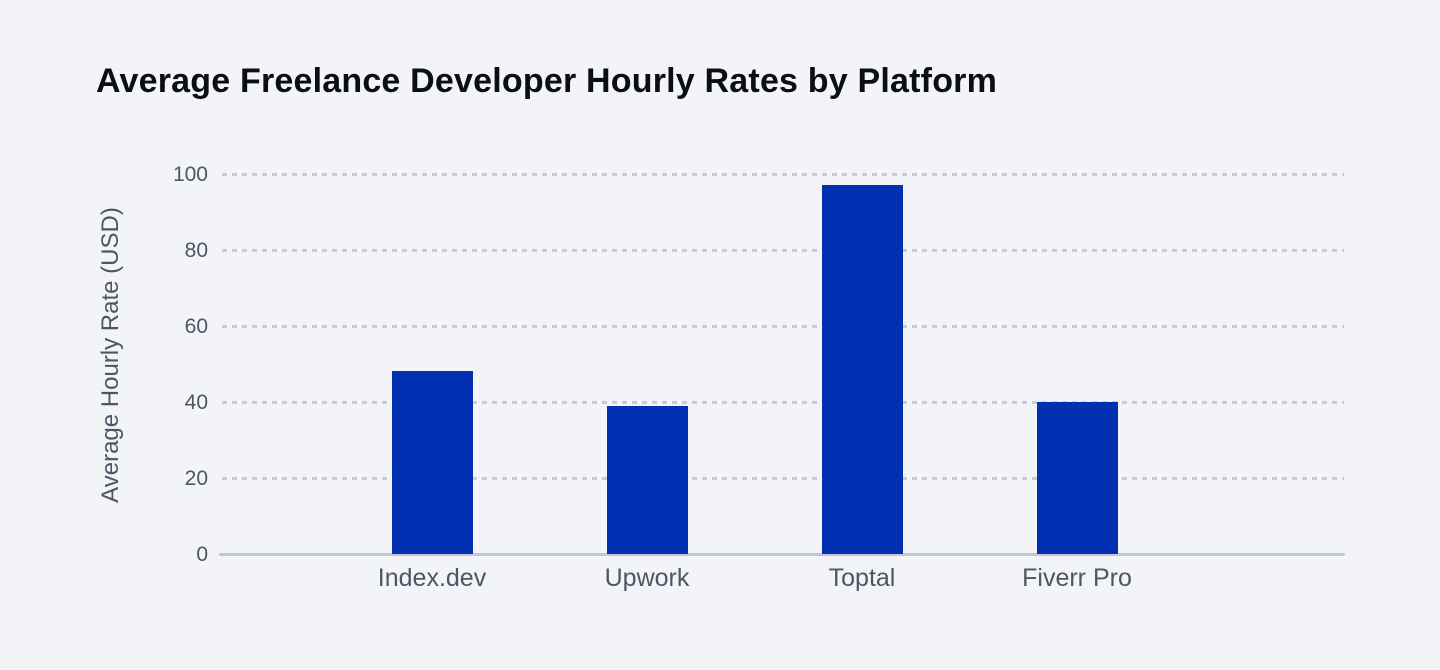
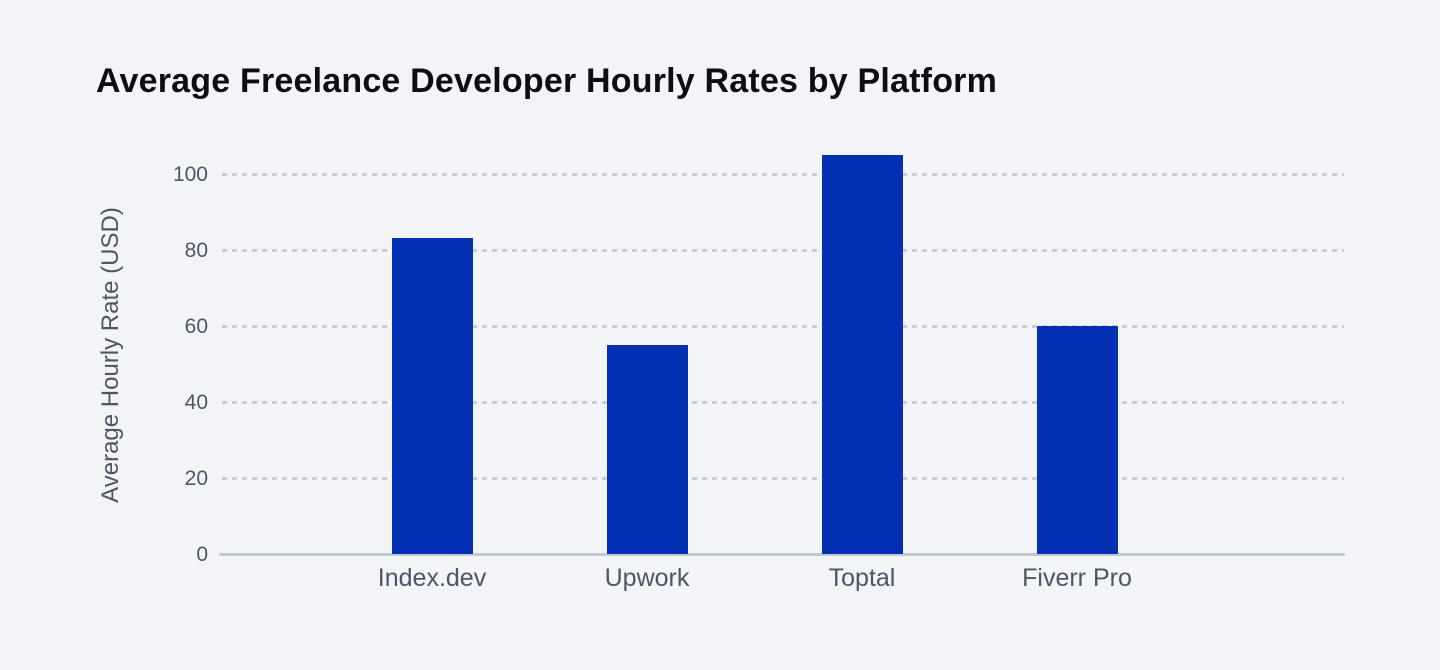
Index.dev: 48 -> 83
Upwork: 39 -> 55
Toptal: 97 -> 105
Fiverr Pro: 40 -> 60
